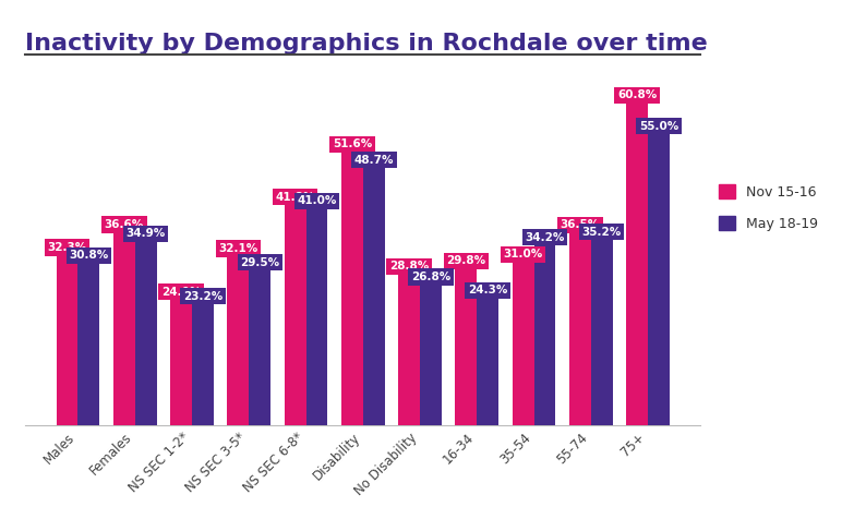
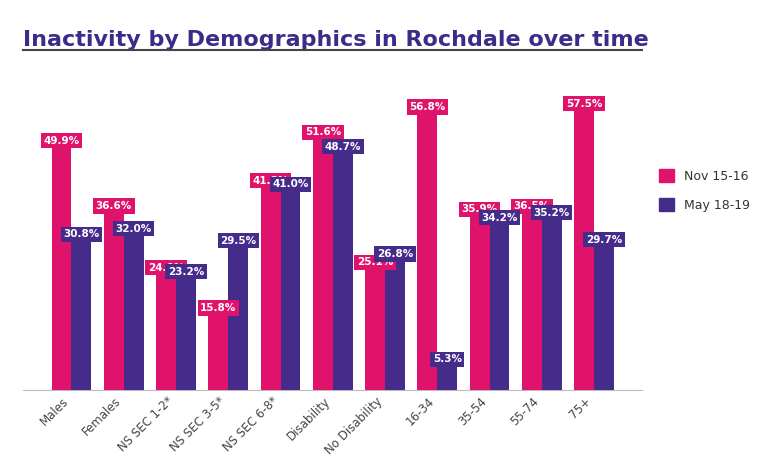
Nov 15-16/Males: 32.3% -> 49.9%
May 18-19/Females: 34.9% -> 32.0%
Nov 15-16/NS SEC 3-5*: 32.1% -> 15.8%
Nov 15-16/No Disability: 28.8% -> 25.1%
Nov 15-16/16-34: 29.8% -> 56.8%
May 18-19/16-34: 24.3% -> 5.3%
Nov 15-16/35-54: 31.0% -> 35.9%
Nov 15-16/75+: 60.8% -> 57.5%
May 18-19/75+: 55.0% -> 29.7%
